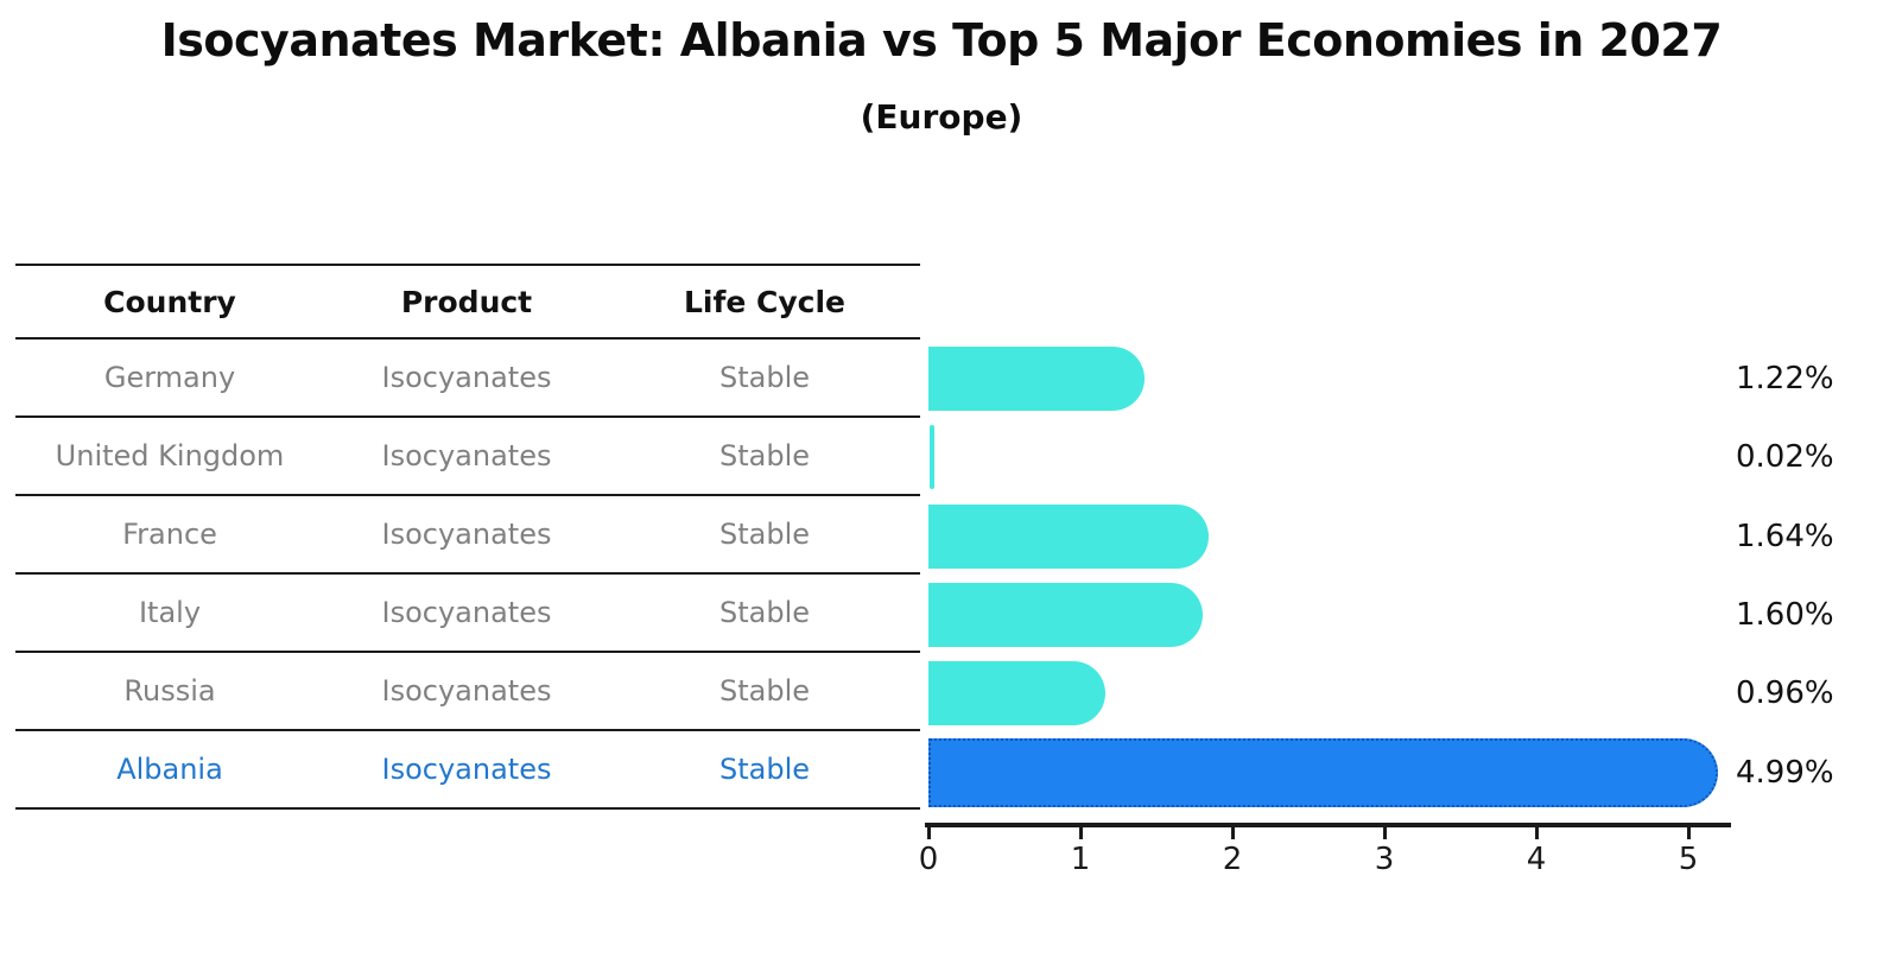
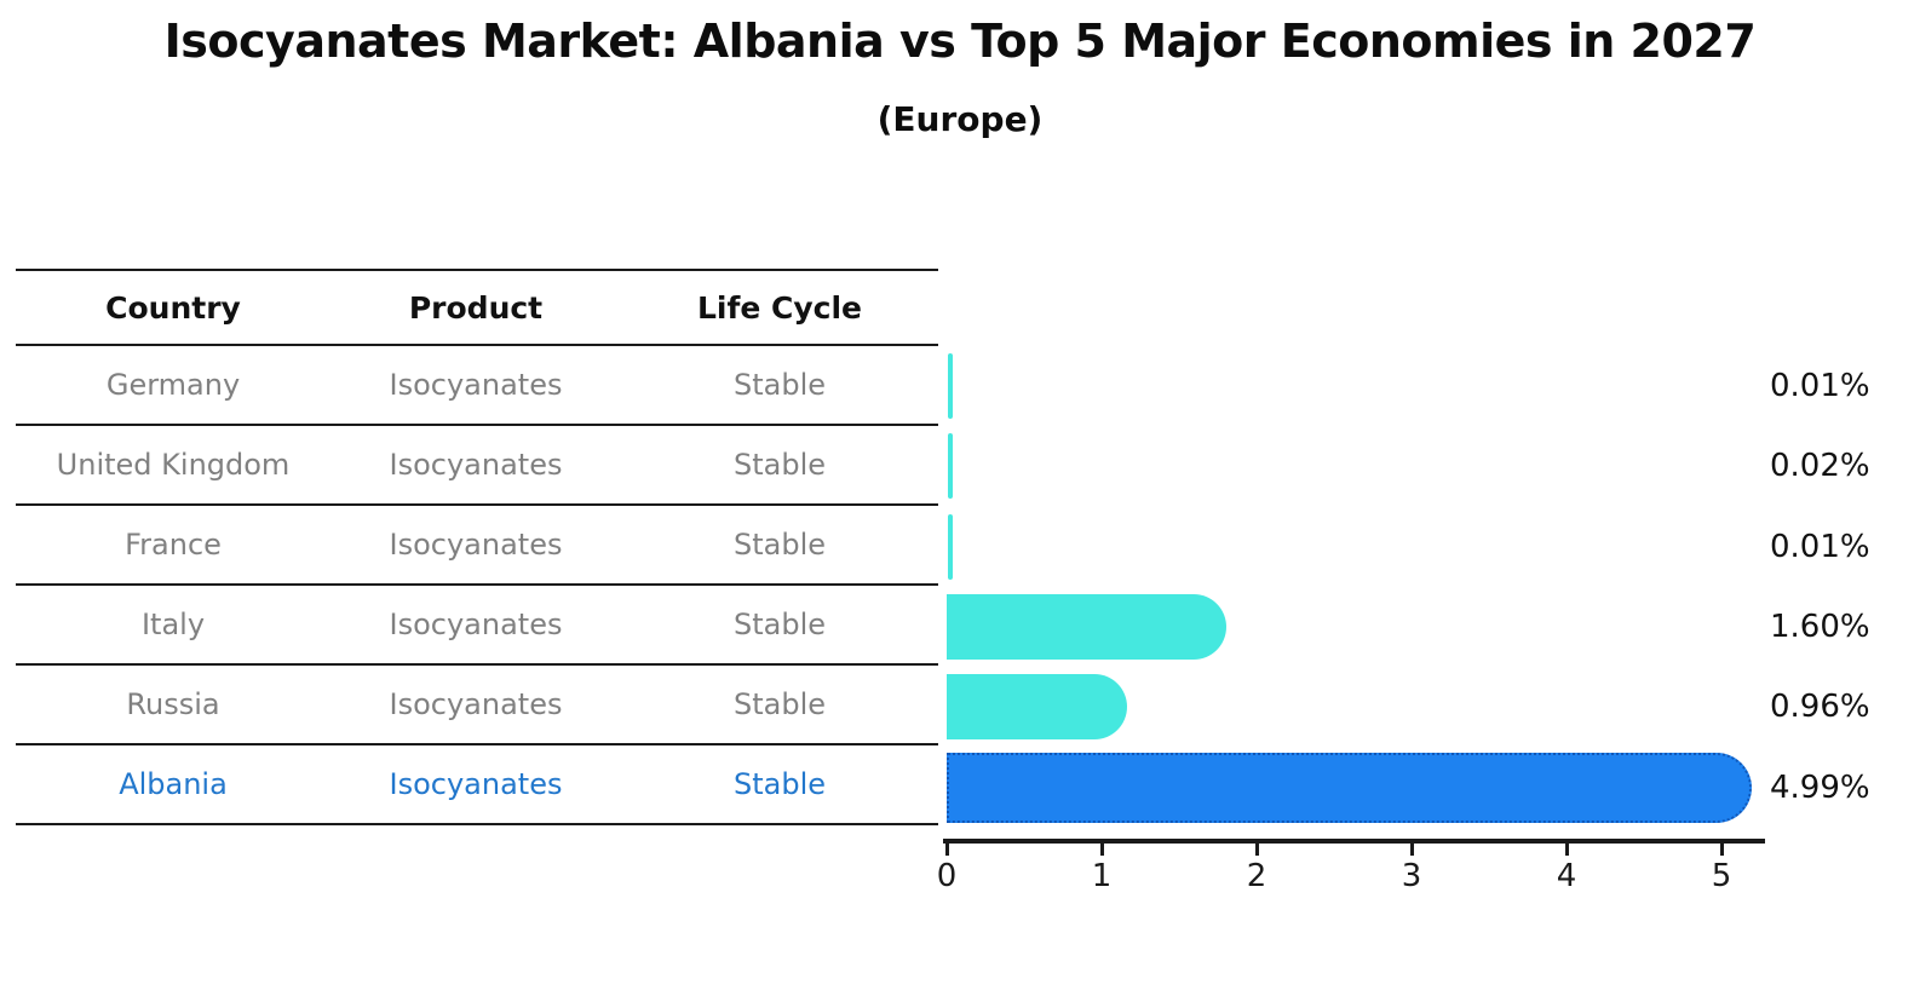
Germany: 1.22% -> 0.01%
France: 1.64% -> 0.01%
